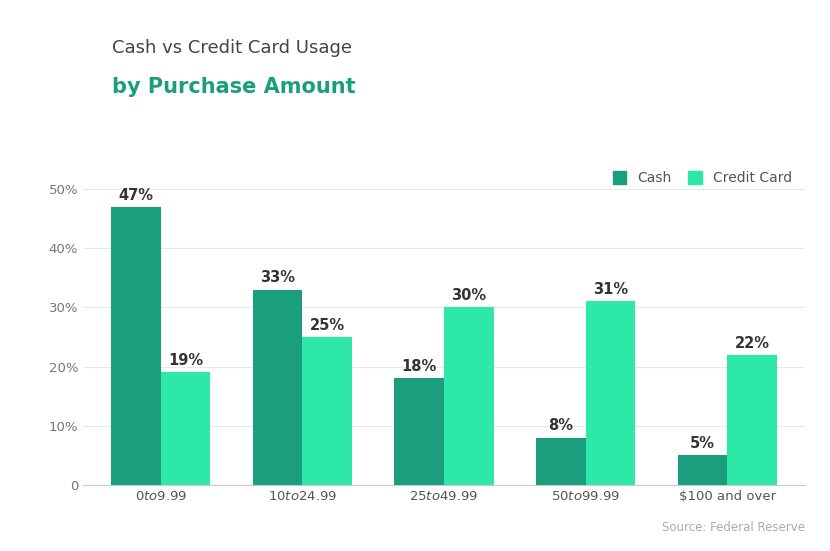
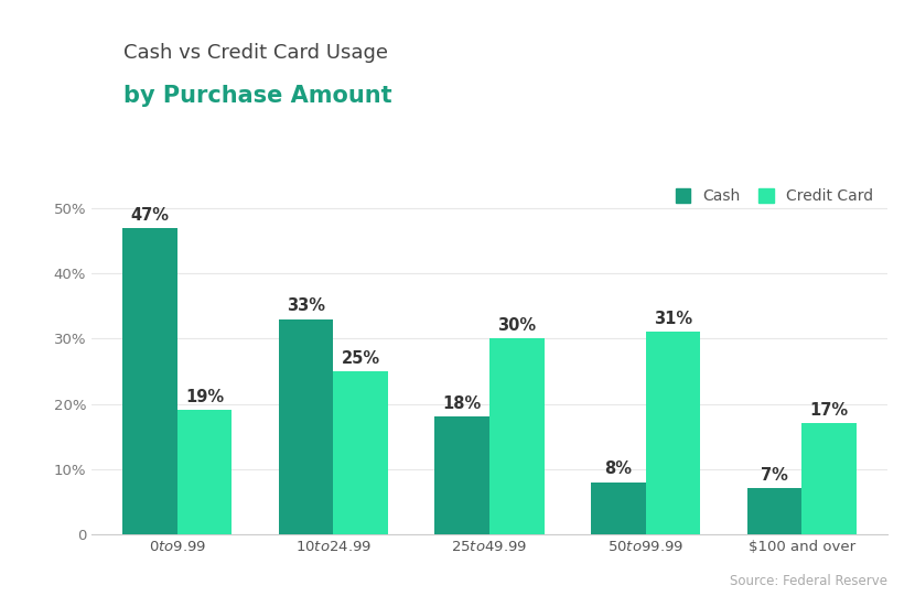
Cash/$100 and over: 5% -> 7%
Credit Card/$100 and over: 22% -> 17%
